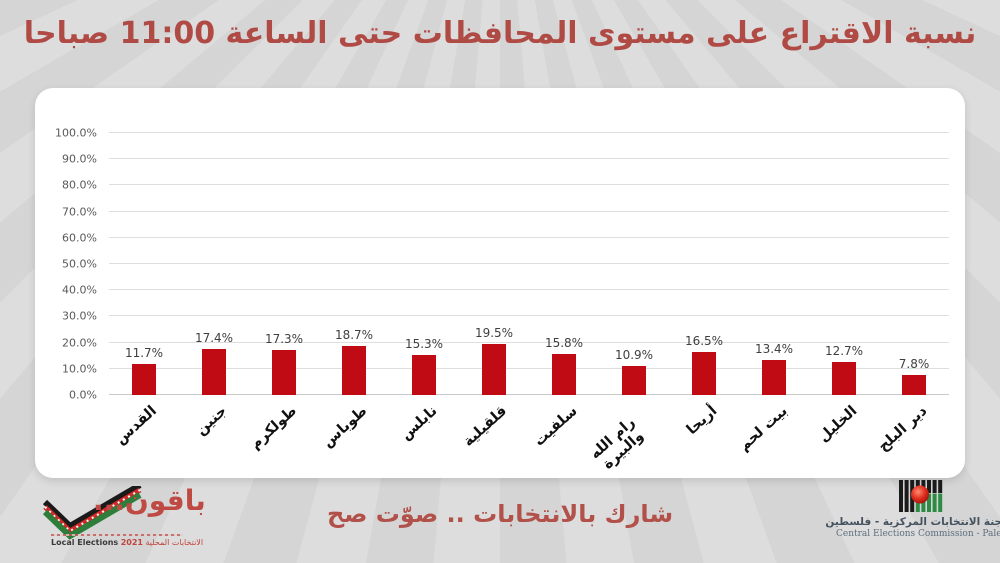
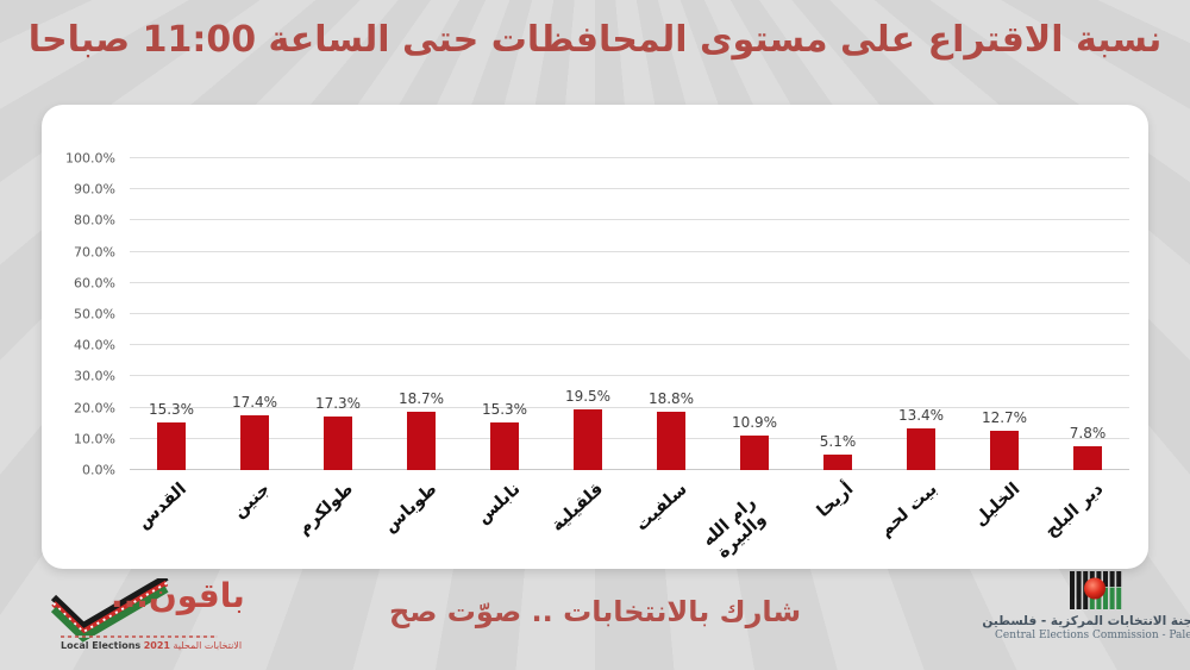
القدس: 11.7% -> 15.3%
سلفيت: 15.8% -> 18.8%
أريحا: 16.5% -> 5.1%
